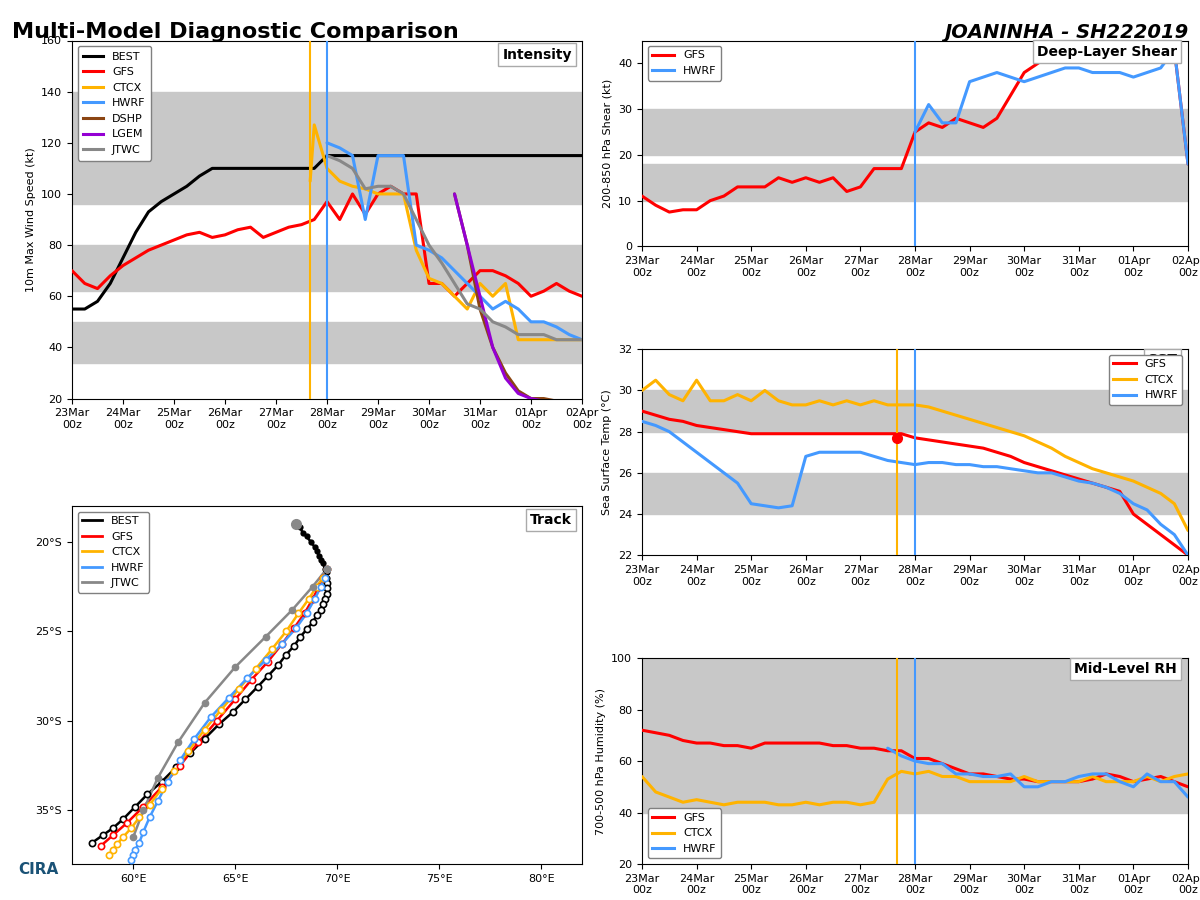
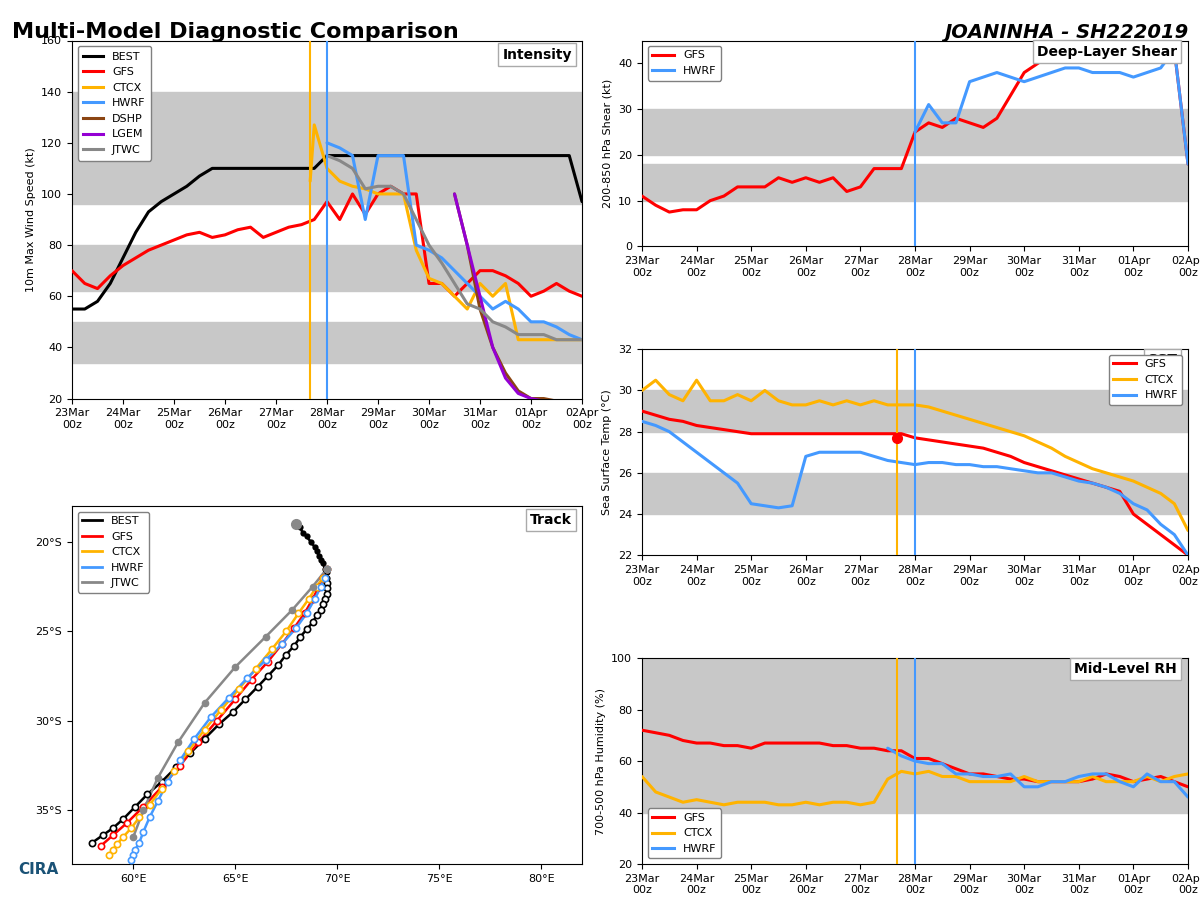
BEST/02Apr 00z: 115 -> 97
